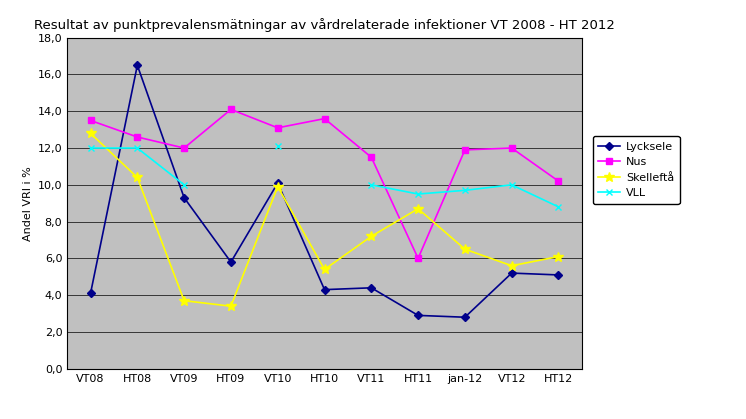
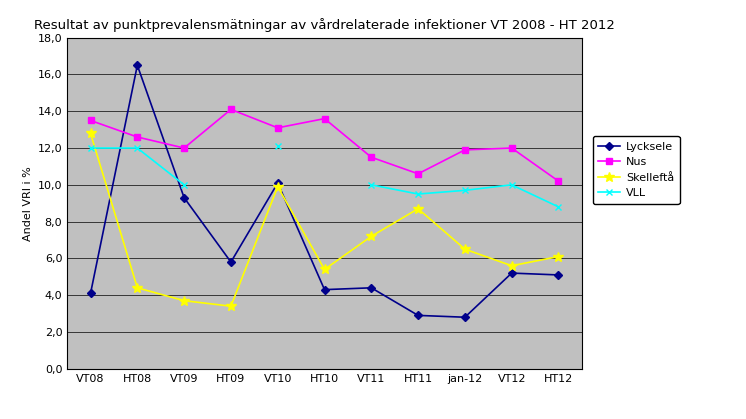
Skelleftå/HT08: 10,4 -> 4,4
Nus/HT11: 6,0 -> 10,6
